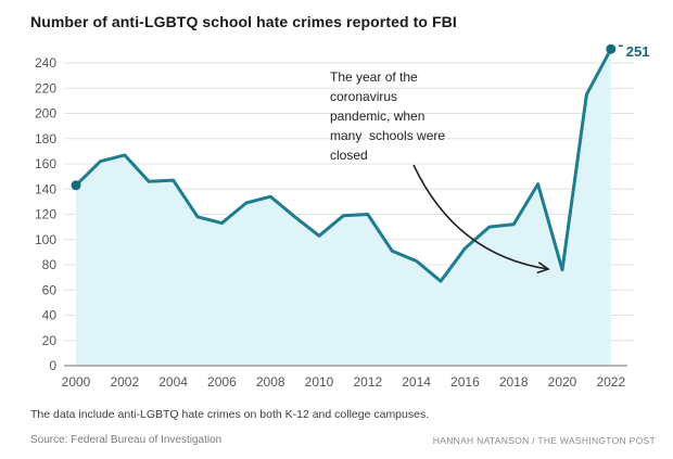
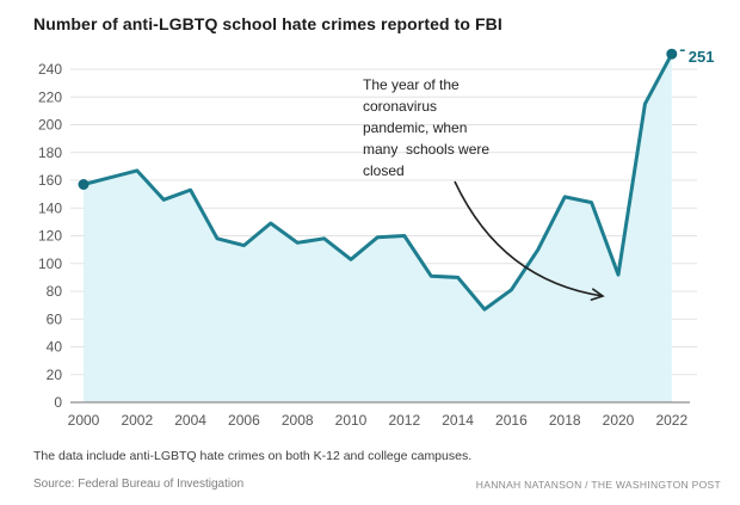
2000: 143 -> 157
2004: 147 -> 153
2008: 134 -> 115
2014: 83 -> 90
2016: 93 -> 81
2018: 112 -> 148
2020: 76 -> 92
